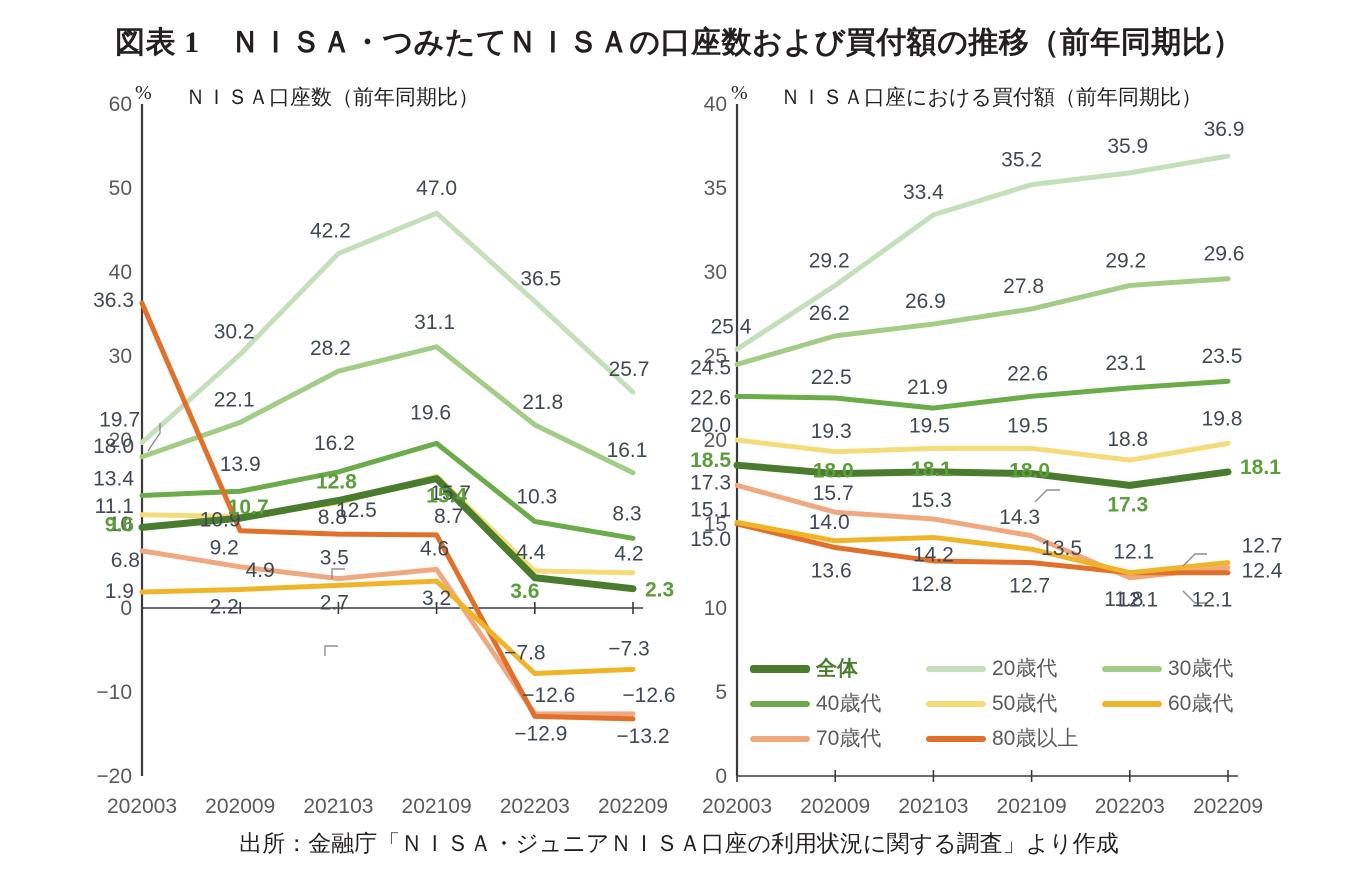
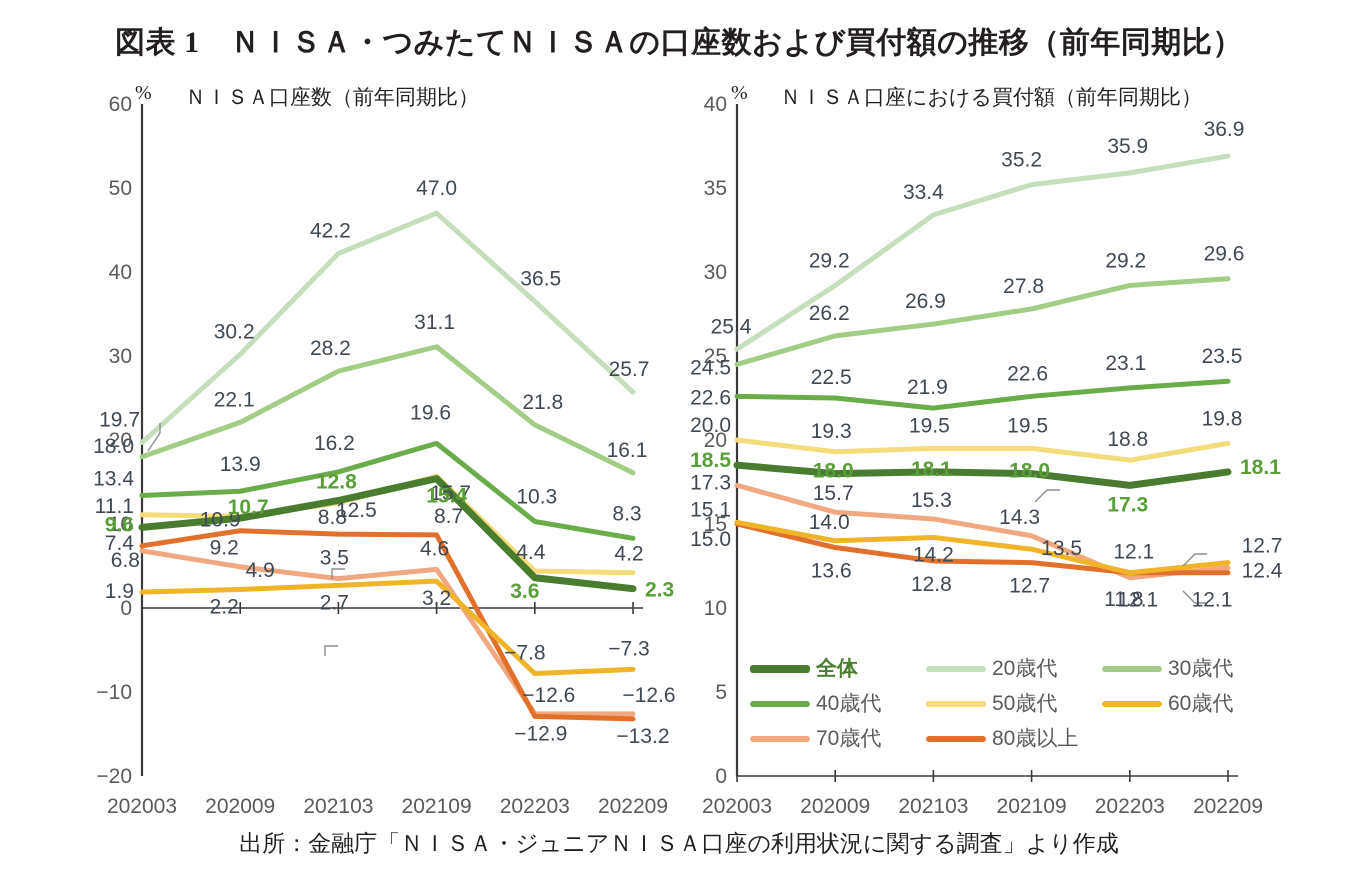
ＮＩＳＡ口座数（前年同期比）/80歳以上/202003: 36.3 -> 7.4
